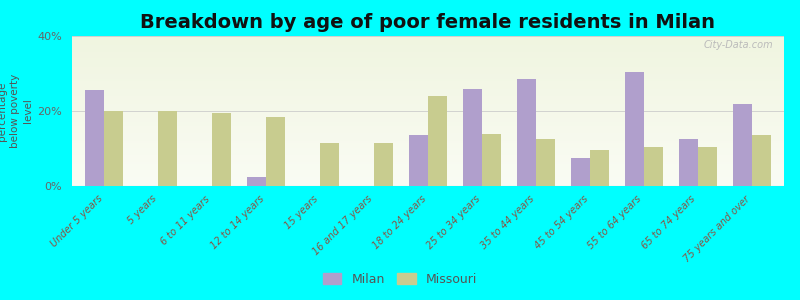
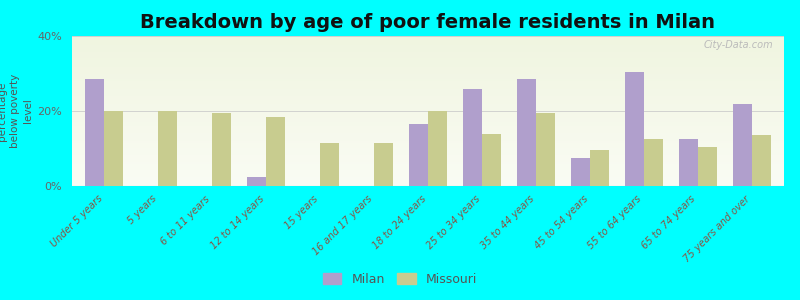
Milan/Under 5 years: 25.5% -> 28.5%
Milan/18 to 24 years: 13.5% -> 16.5%
Missouri/18 to 24 years: 24.0% -> 20.0%
Missouri/35 to 44 years: 12.5% -> 19.5%
Missouri/55 to 64 years: 10.5% -> 12.5%
